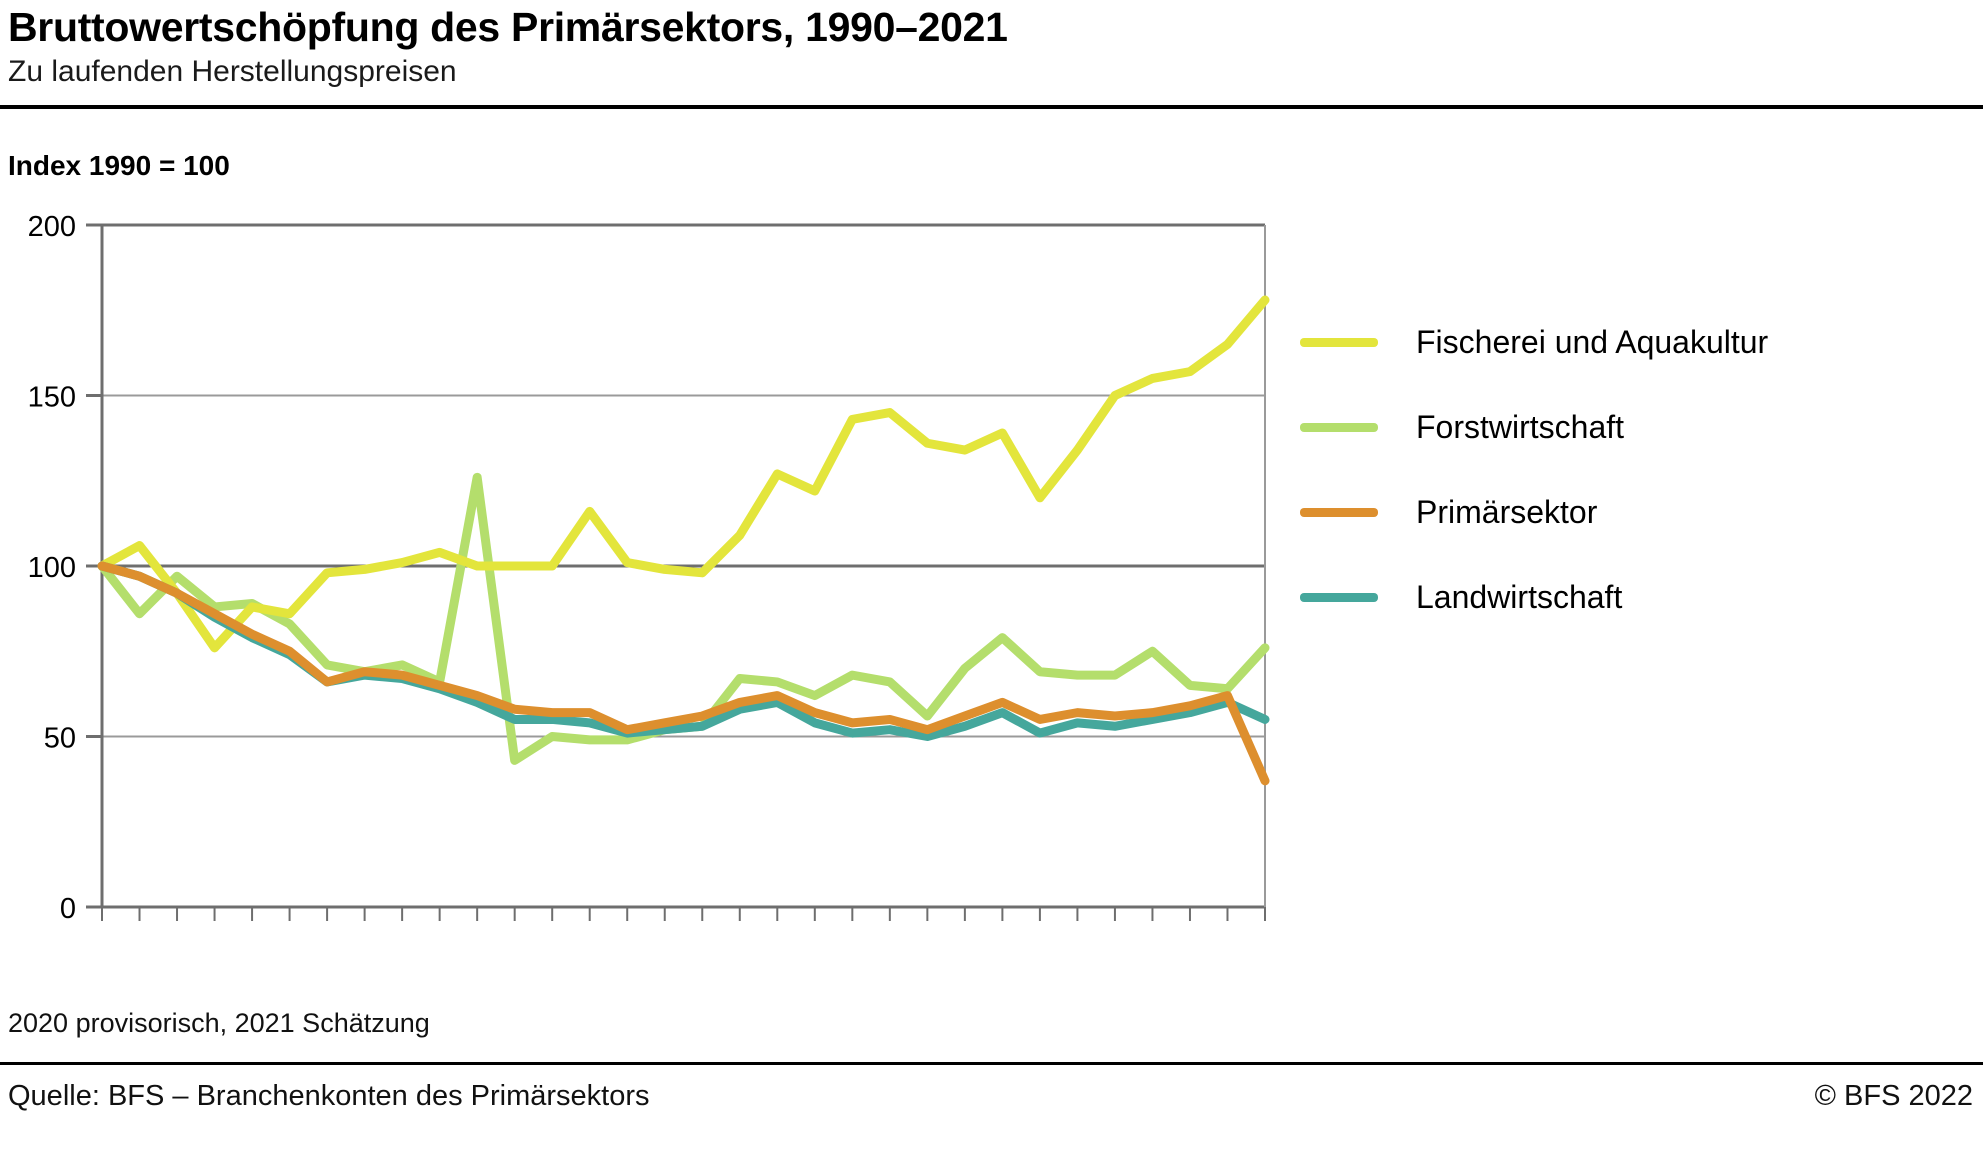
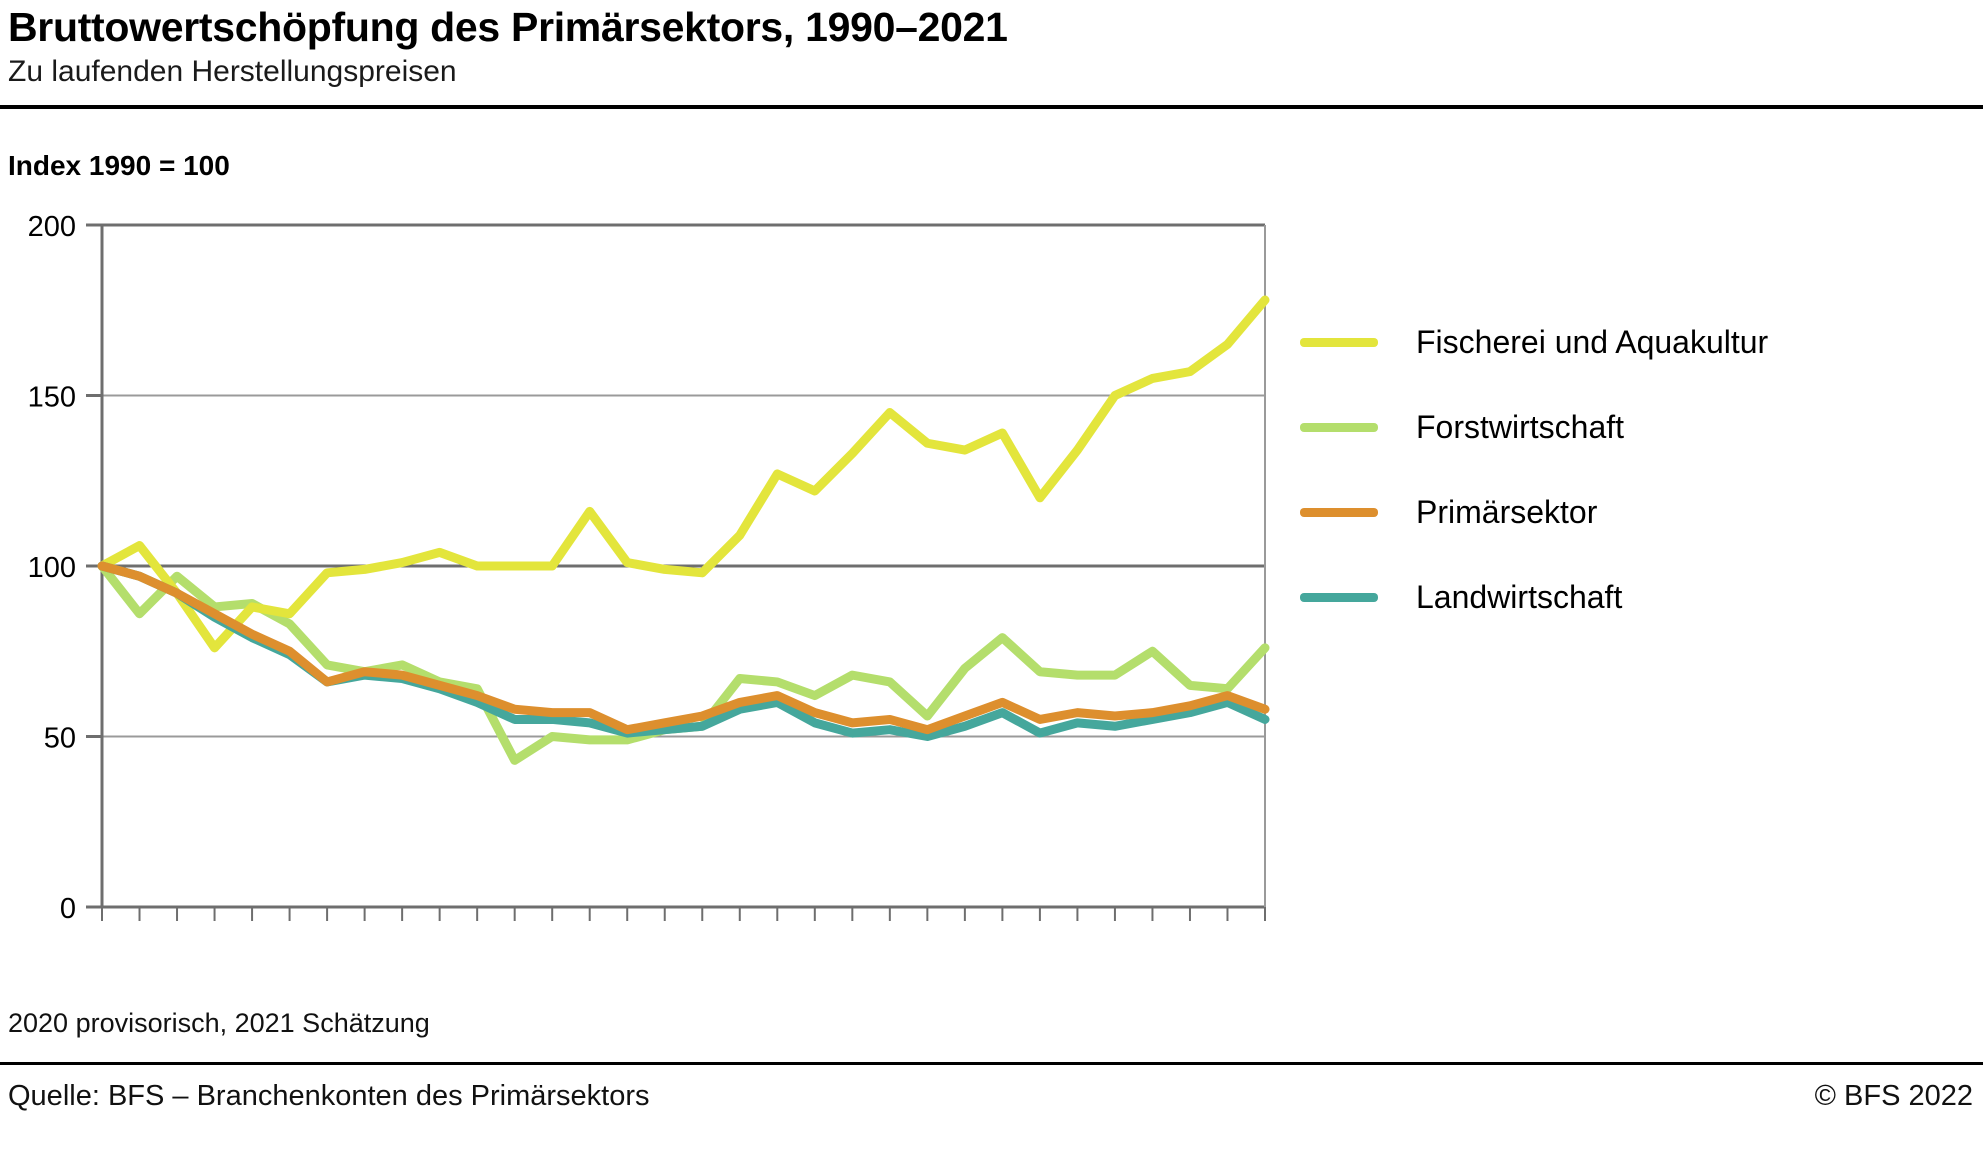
Forstwirtschaft/2000: 126 -> 64
Fischerei und Aquakultur/2010: 143 -> 133
Primärsektor/2021: 37 -> 58
